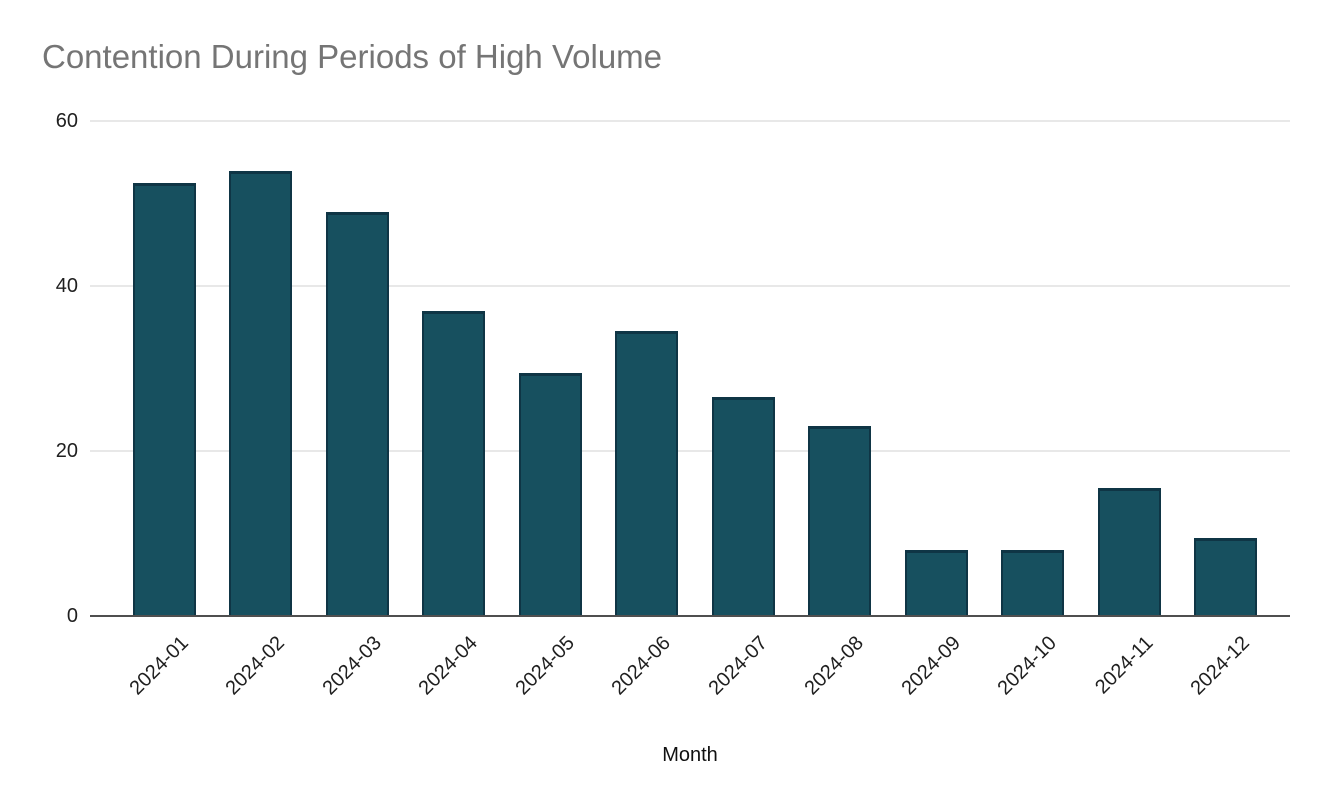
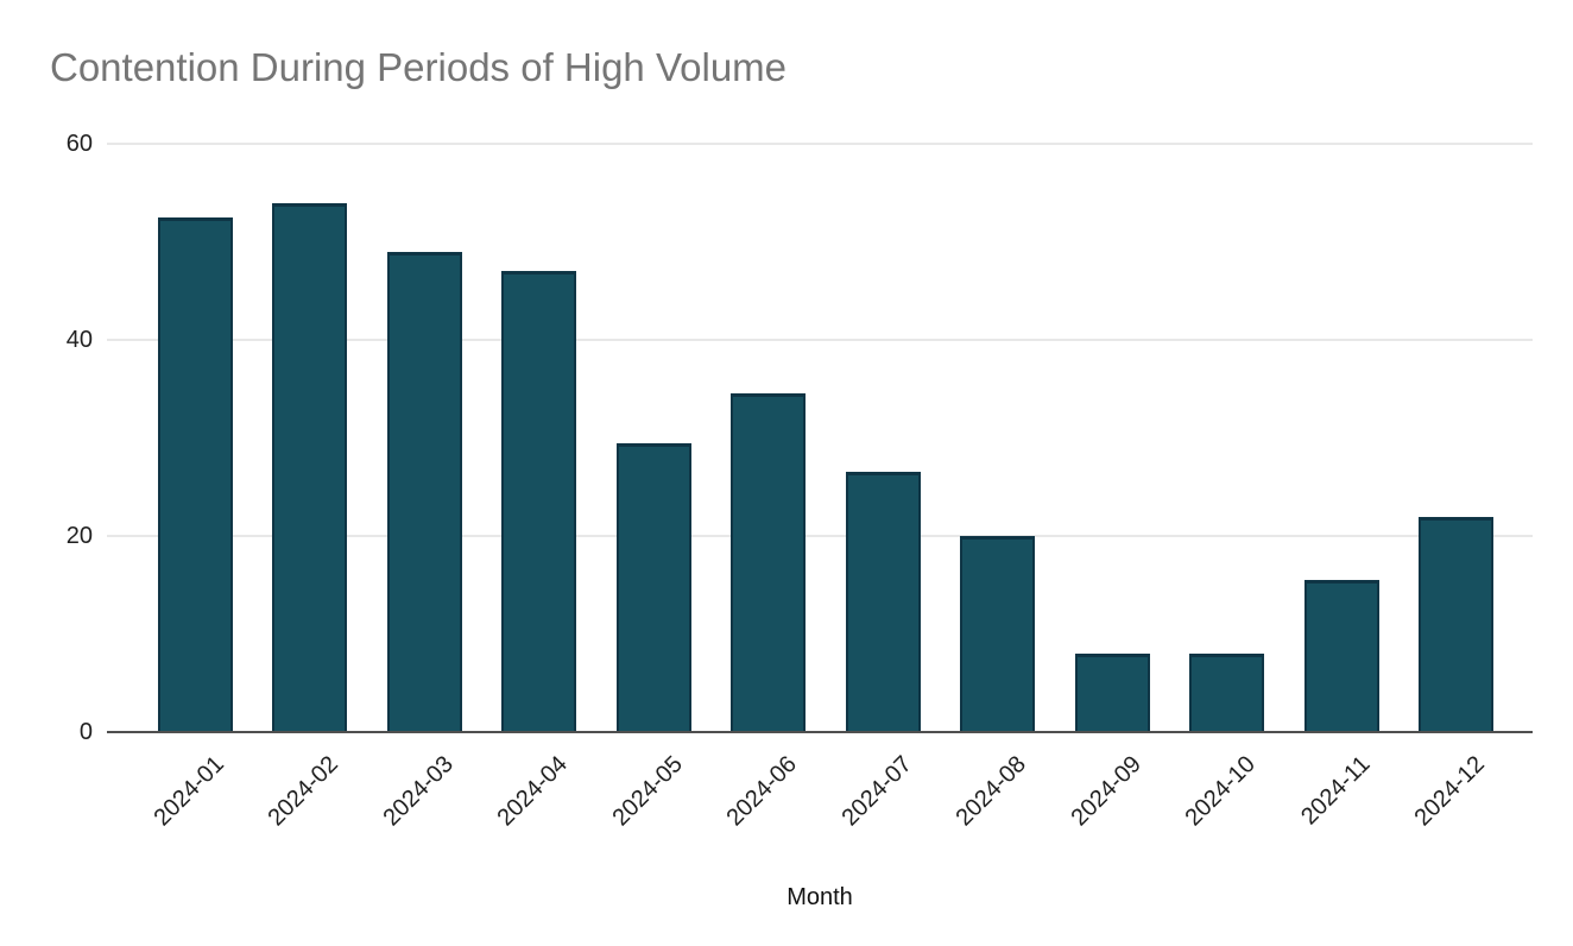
2024-04: 37 -> 47
2024-08: 23 -> 20
2024-12: 10 -> 22
